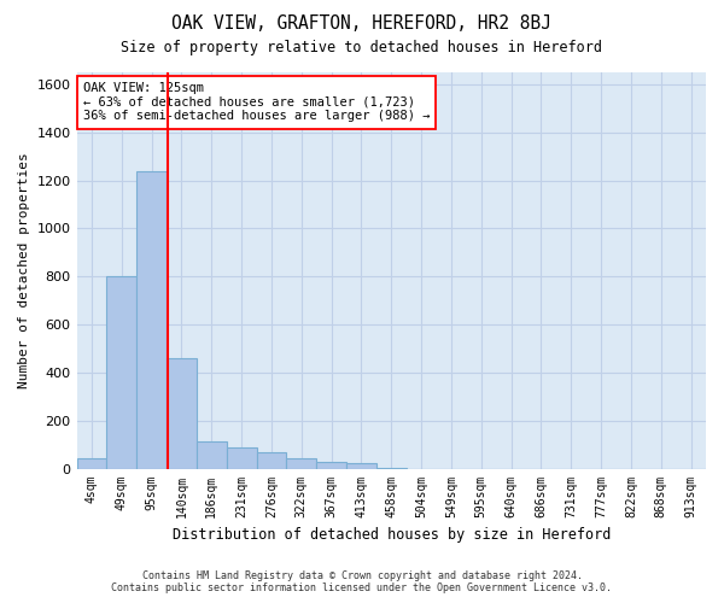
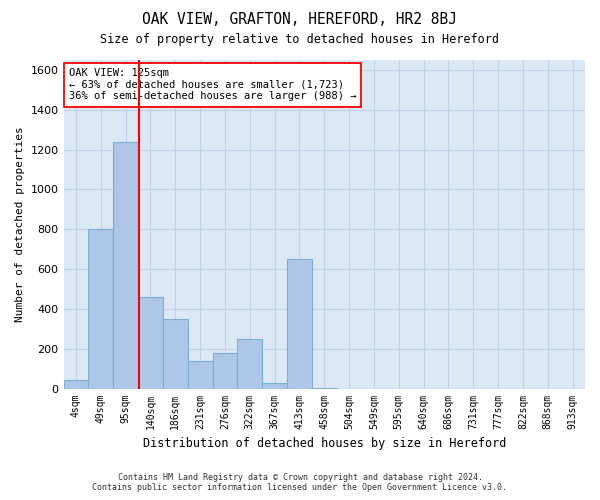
186sqm: 120 -> 350
231sqm: 90 -> 140
276sqm: 70 -> 180
322sqm: 40 -> 250
413sqm: 20 -> 650
